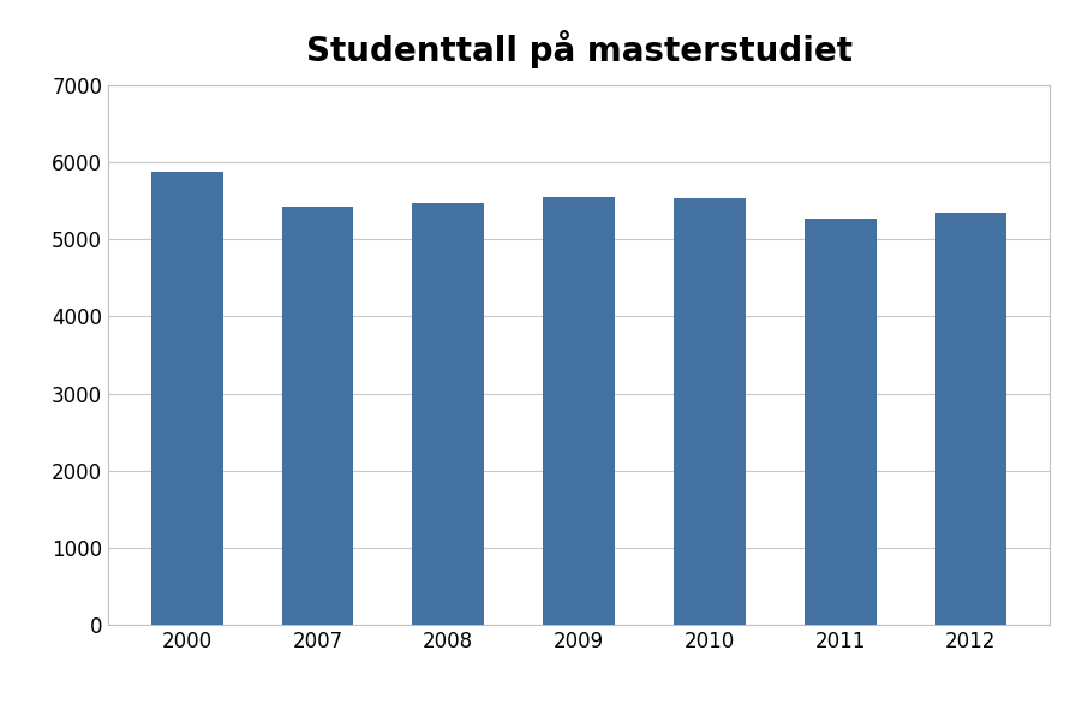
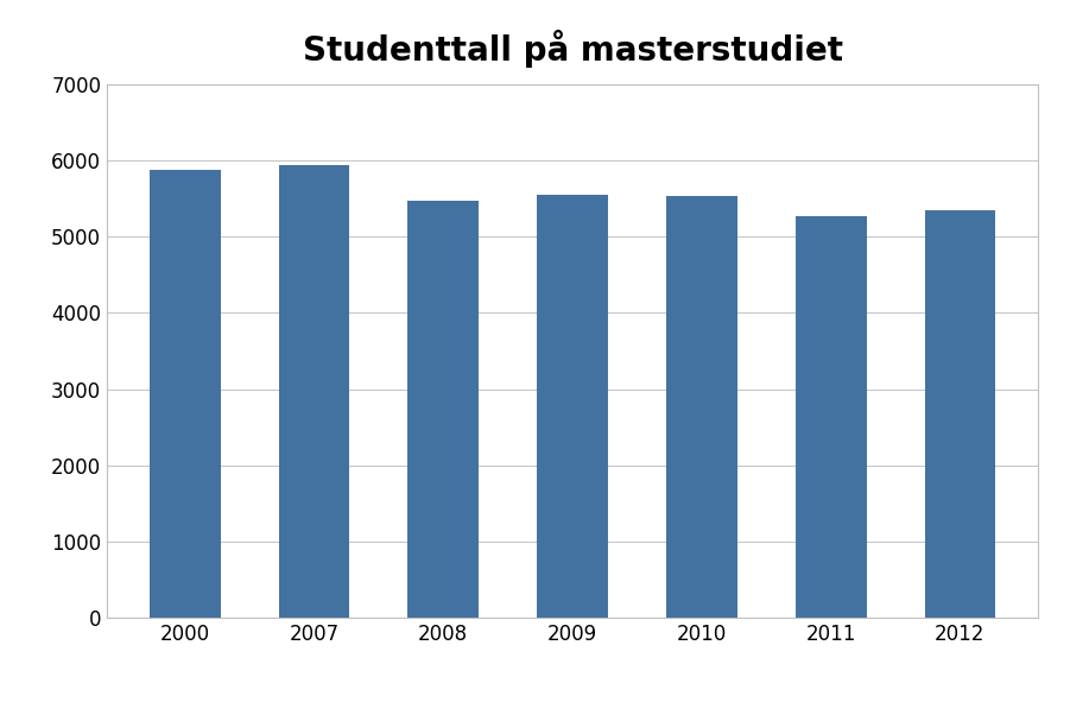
2007: 5430 -> 5940
